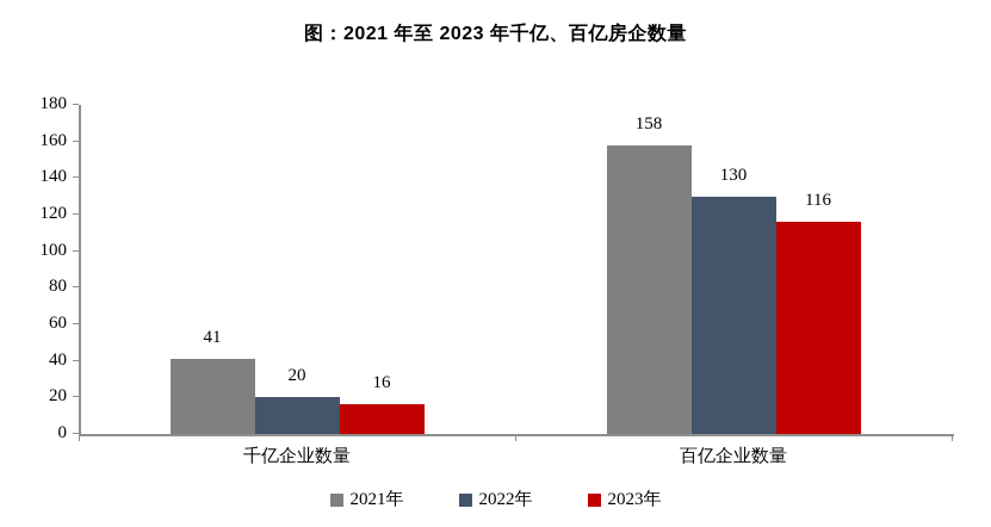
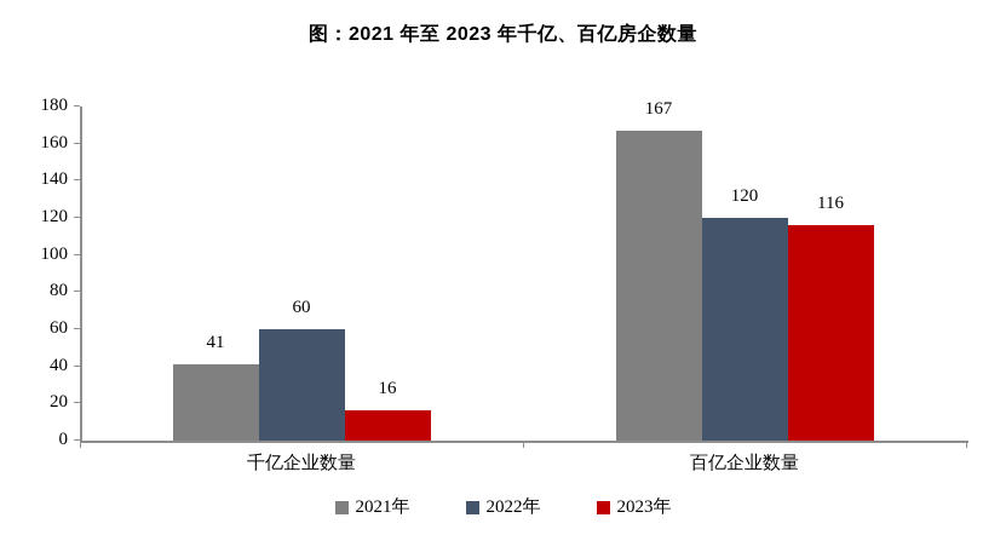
2022年/千亿企业数量: 20 -> 60
2021年/百亿企业数量: 158 -> 167
2022年/百亿企业数量: 130 -> 120
